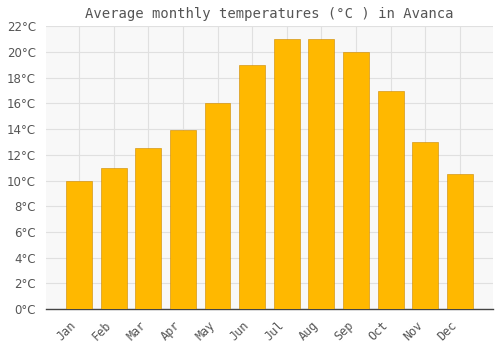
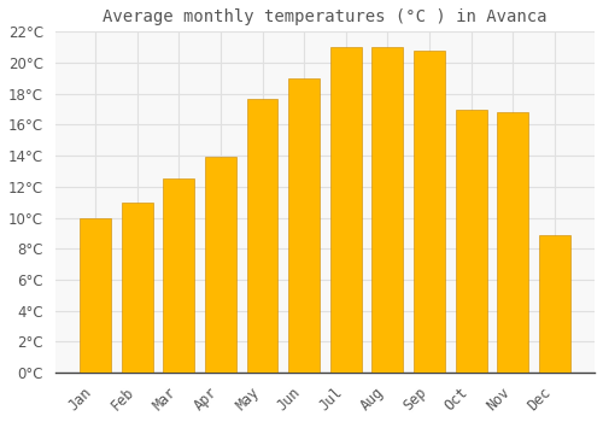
May: 16.0°C -> 17.7°C
Sep: 20.0°C -> 20.8°C
Nov: 13.0°C -> 16.8°C
Dec: 10.5°C -> 8.9°C
